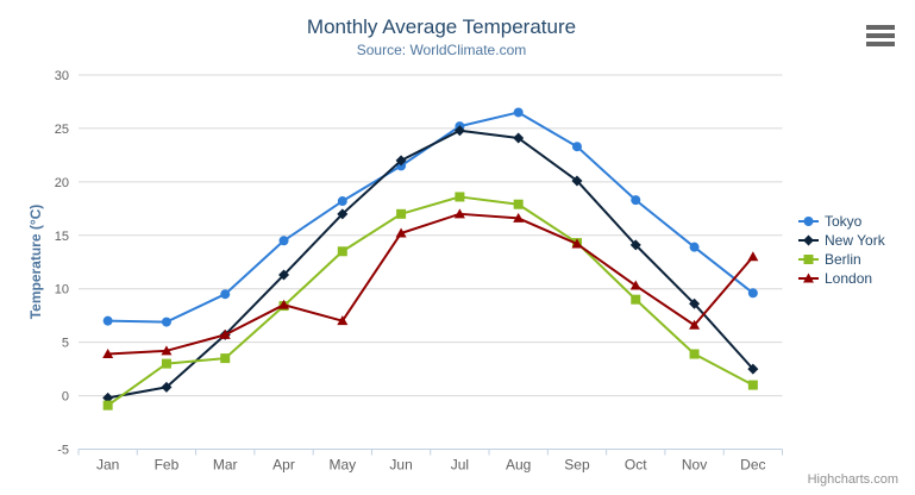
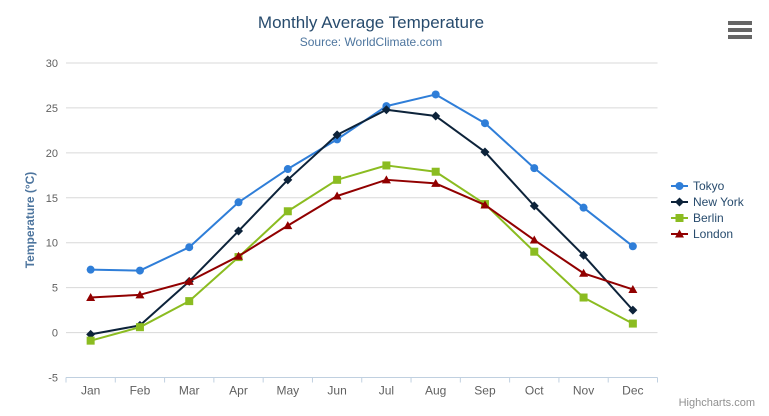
Berlin/Feb: 3 -> 1
London/May: 7 -> 12
London/Dec: 13 -> 5
